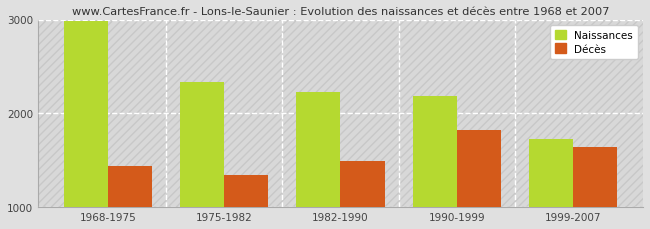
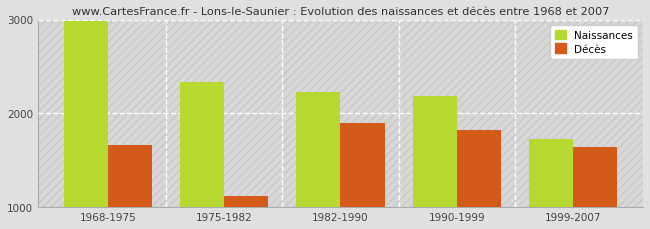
Décès/1968-1975: 1440 -> 1660
Décès/1975-1982: 1340 -> 1120
Décès/1982-1990: 1490 -> 1900
